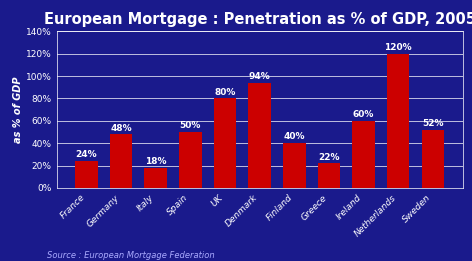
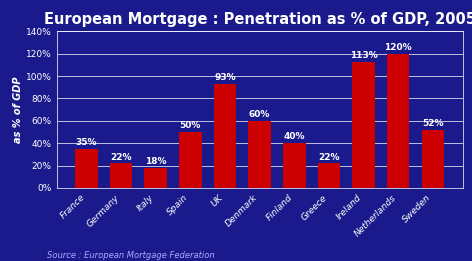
France: 24% -> 35%
Germany: 48% -> 22%
UK: 80% -> 93%
Denmark: 94% -> 60%
Ireland: 60% -> 113%
